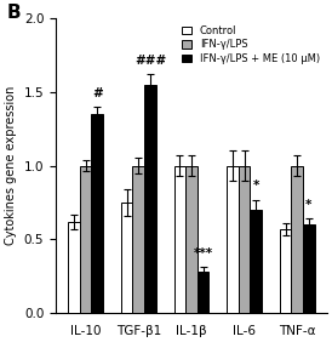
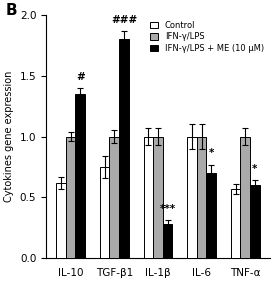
IFN-γ/LPS + ME (10 μM)/TGF-β1: 1.55 -> 1.80
